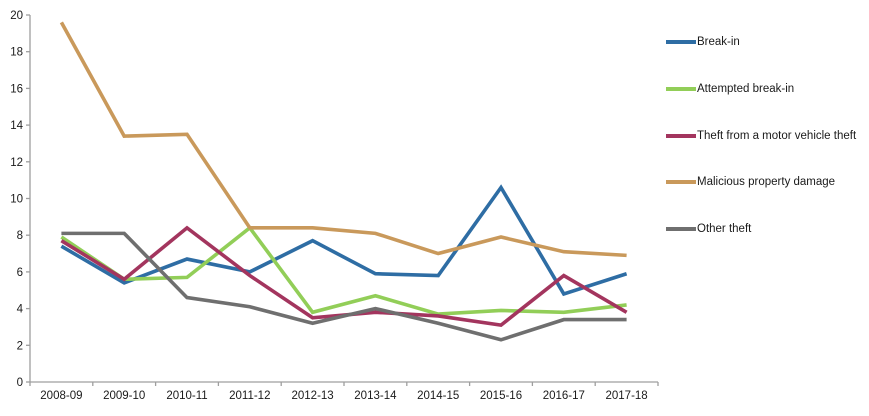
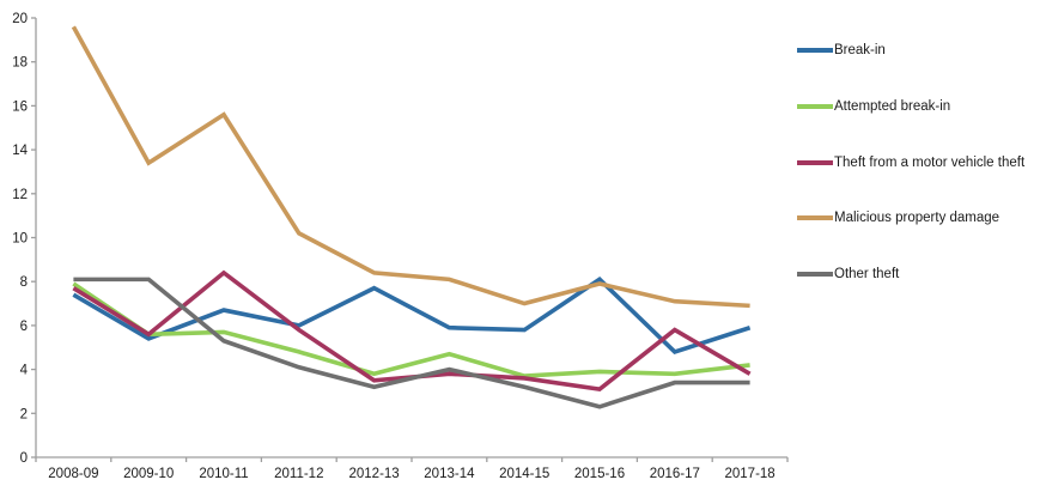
Malicious property damage/2010-11: 13.5 -> 15.6
Other theft/2010-11: 4.6 -> 5.3
Attempted break-in/2011-12: 8.4 -> 4.8
Malicious property damage/2011-12: 8.4 -> 10.2
Break-in/2015-16: 10.6 -> 8.1
